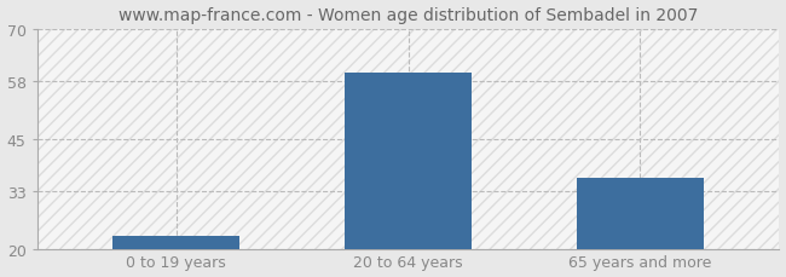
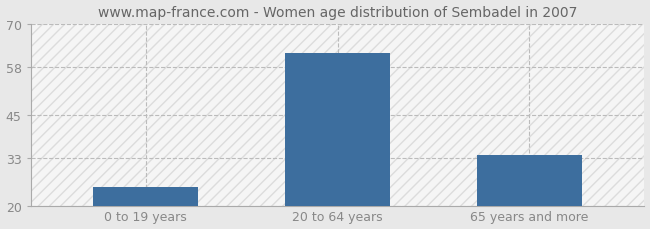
0 to 19 years: 23 -> 25
20 to 64 years: 60 -> 62
65 years and more: 36 -> 34
